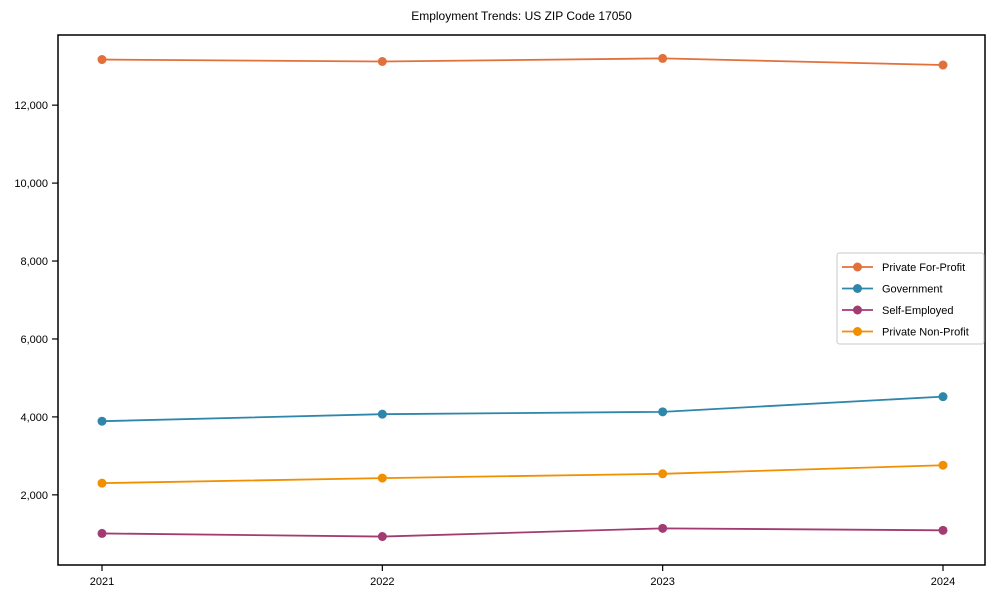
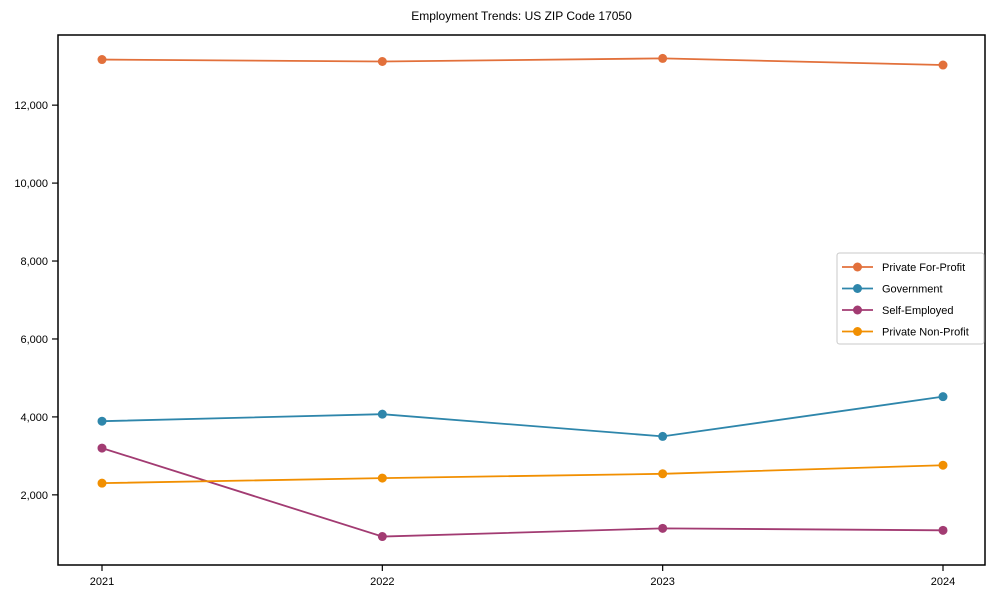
Self-Employed/2021: 1000 -> 3200
Government/2023: 4100 -> 3500
